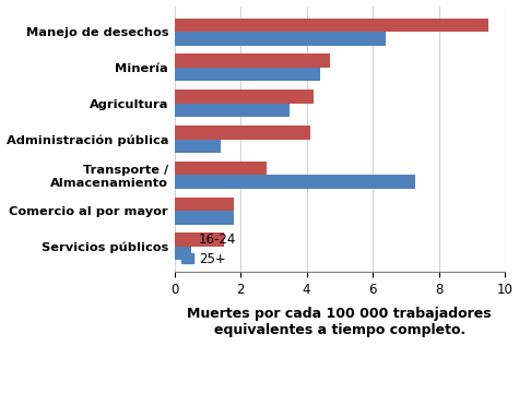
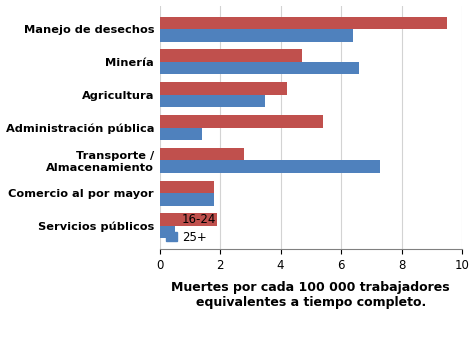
25+/Minería: 4.4 -> 6.6
16-24/Administración pública: 4.1 -> 5.4
16-24/Servicios públicos: 1.5 -> 1.9
